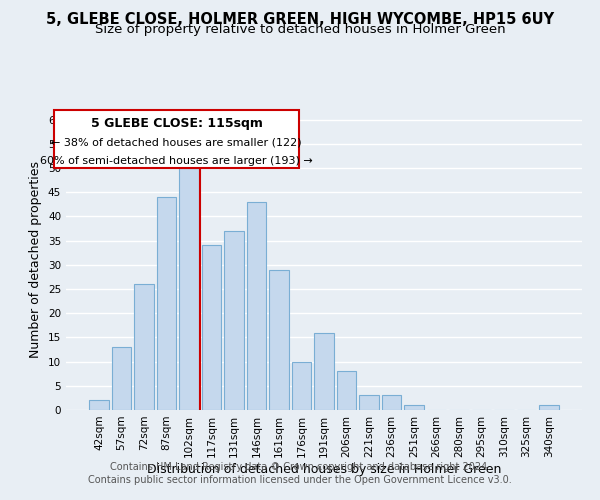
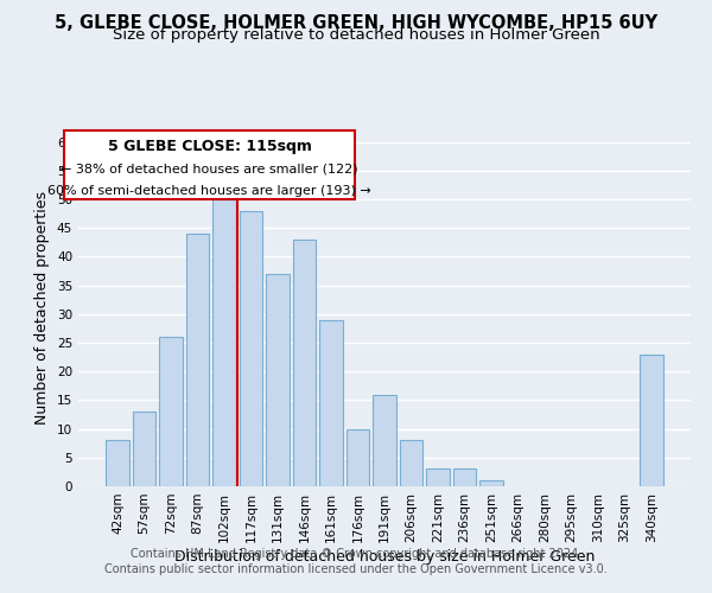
42sqm: 2 -> 8
117sqm: 34 -> 48
340sqm: 1 -> 23
